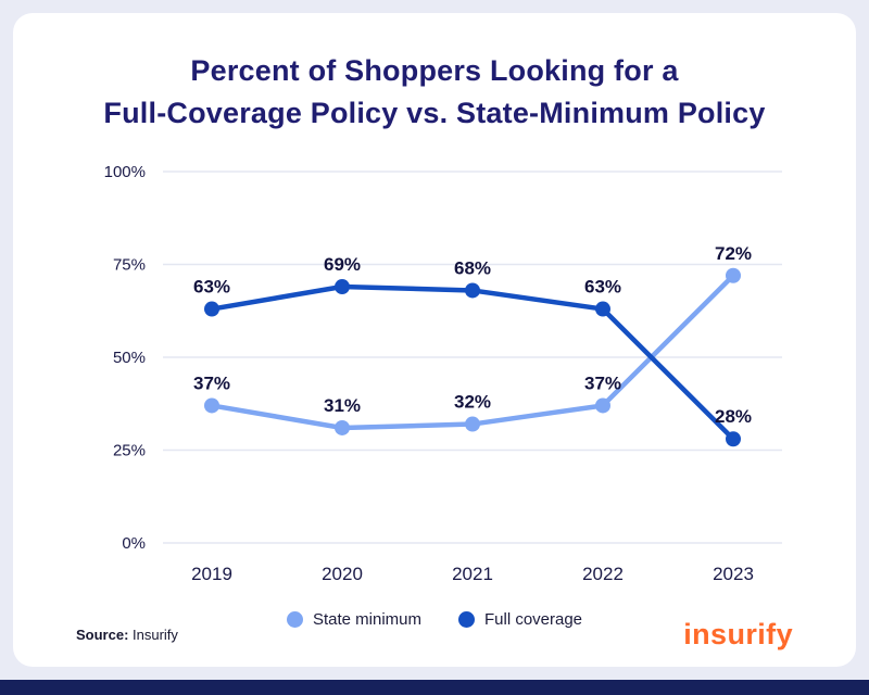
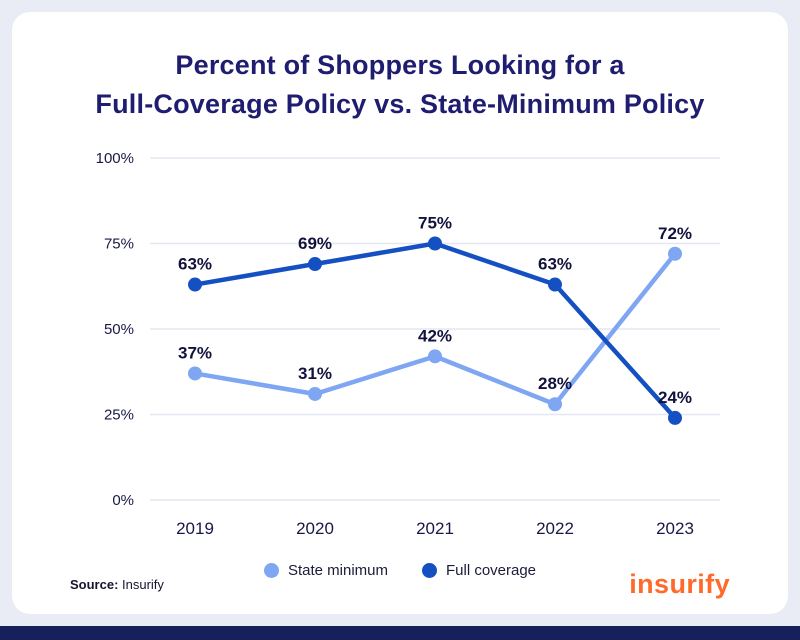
State minimum/2021: 32% -> 42%
Full coverage/2021: 68% -> 75%
State minimum/2022: 37% -> 28%
Full coverage/2023: 28% -> 24%
